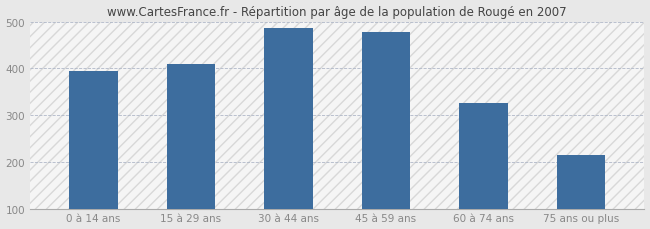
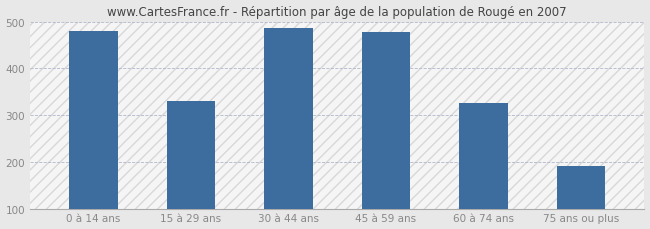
0 à 14 ans: 395 -> 480
15 à 29 ans: 410 -> 331
75 ans ou plus: 215 -> 191
